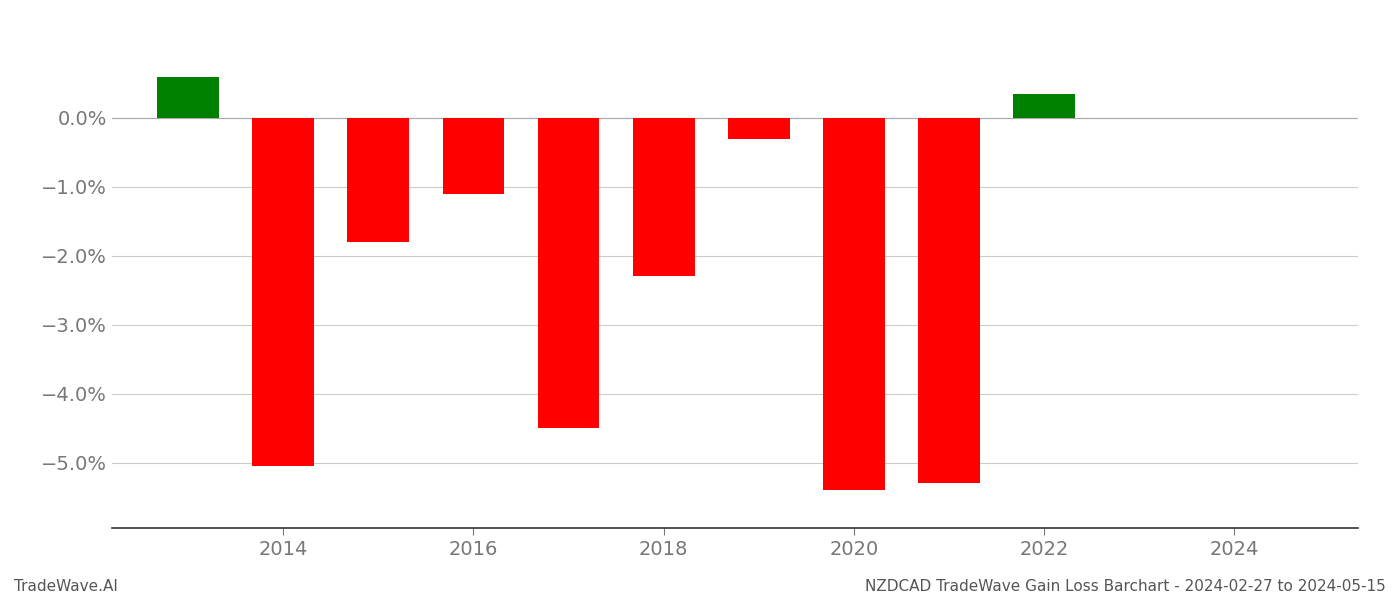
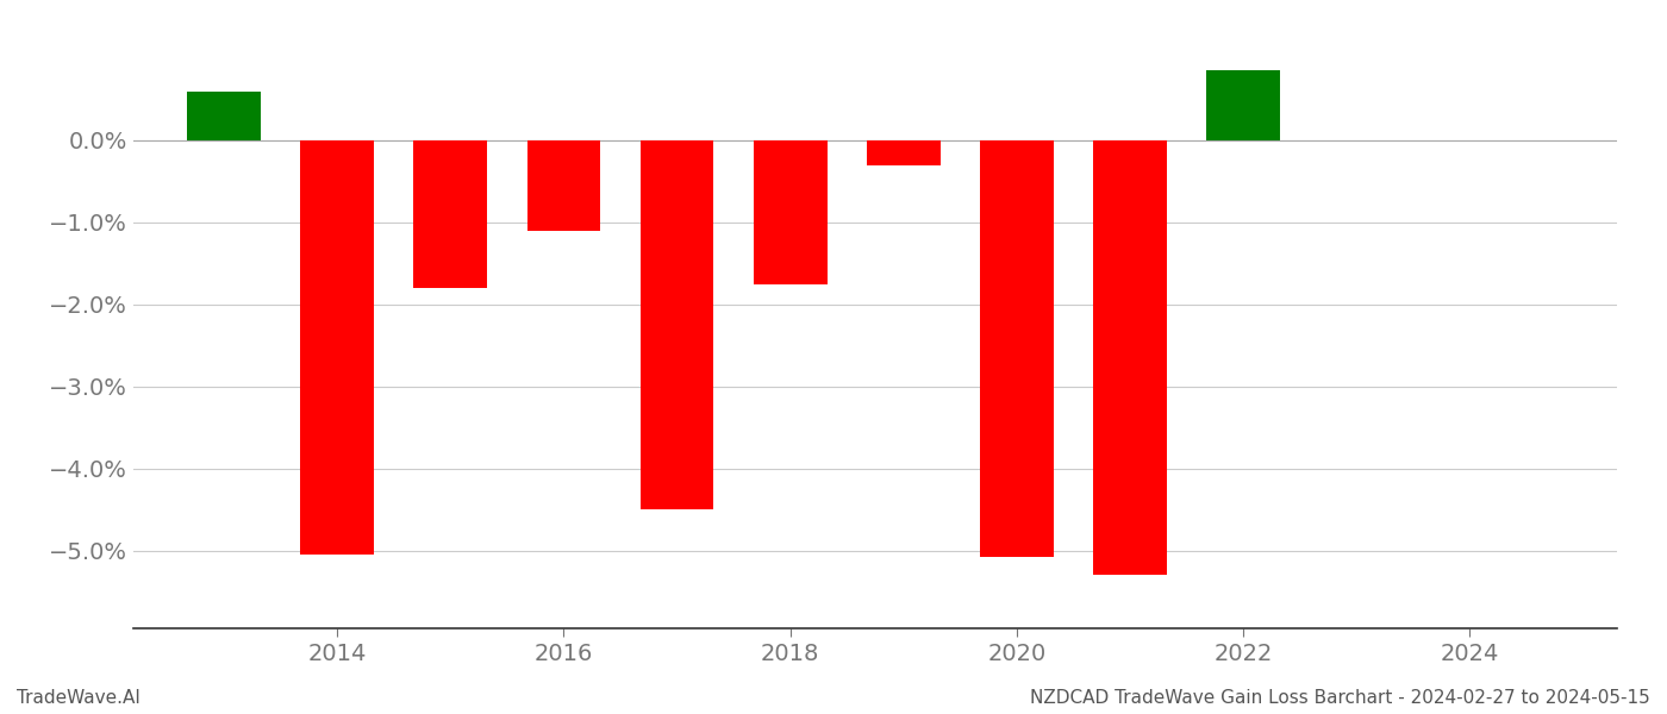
2018: -2.30% -> -1.76%
2020: -5.40% -> -5.08%
2022: 0.35% -> 0.86%
